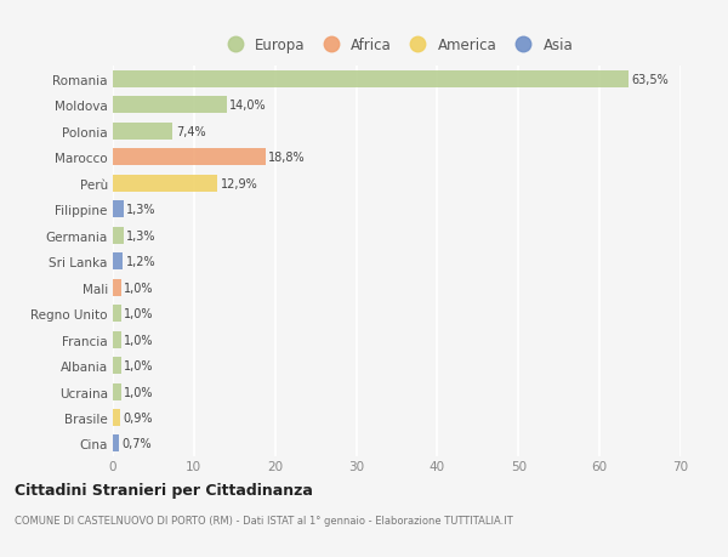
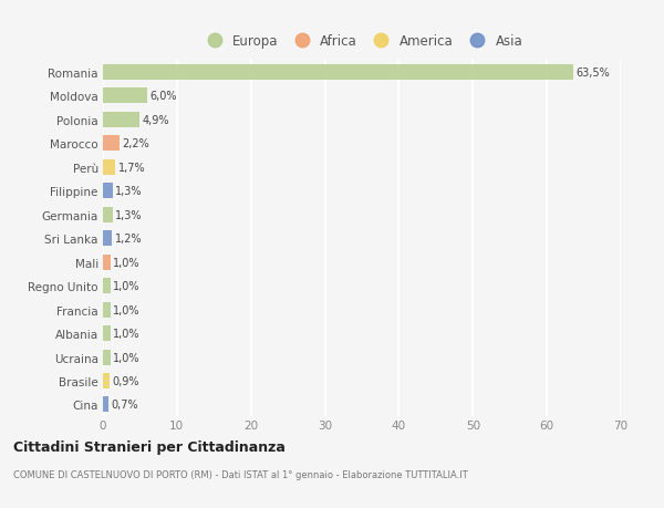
Moldova: 14,0% -> 6,0%
Polonia: 7,4% -> 4,9%
Marocco: 18,8% -> 2,2%
Perù: 12,9% -> 1,7%
